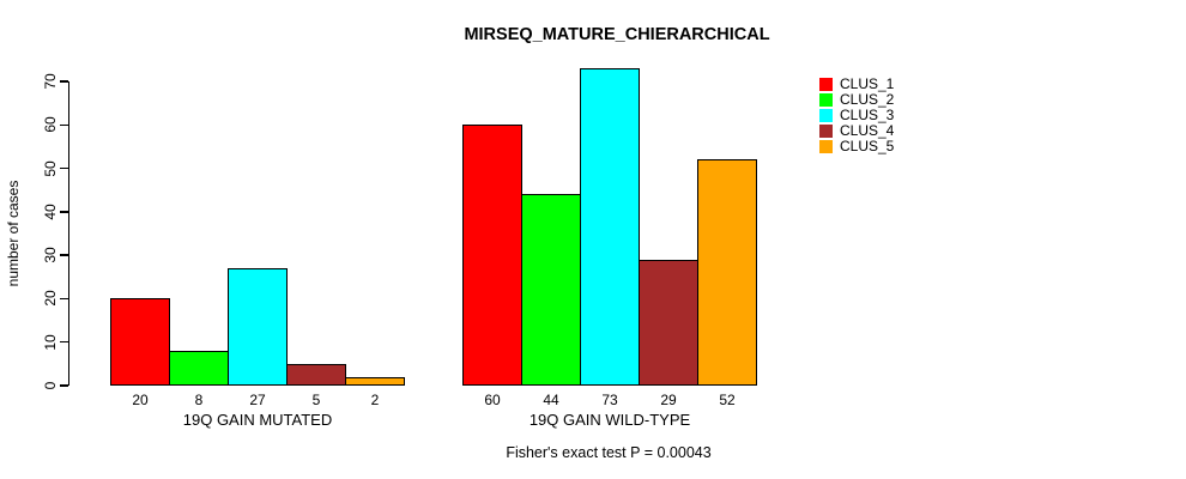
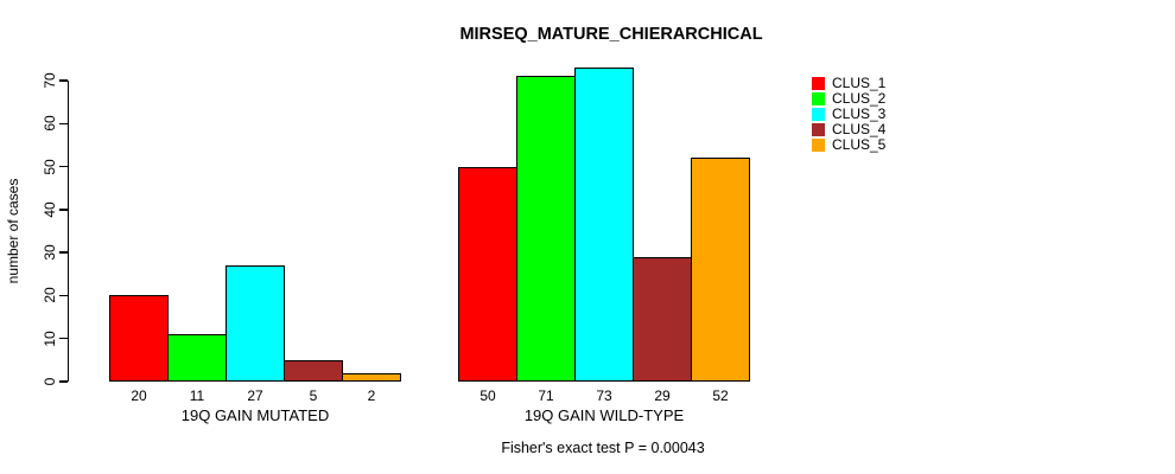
CLUS_2/19Q GAIN MUTATED: 8 -> 11
CLUS_1/19Q GAIN WILD-TYPE: 60 -> 50
CLUS_2/19Q GAIN WILD-TYPE: 44 -> 71
